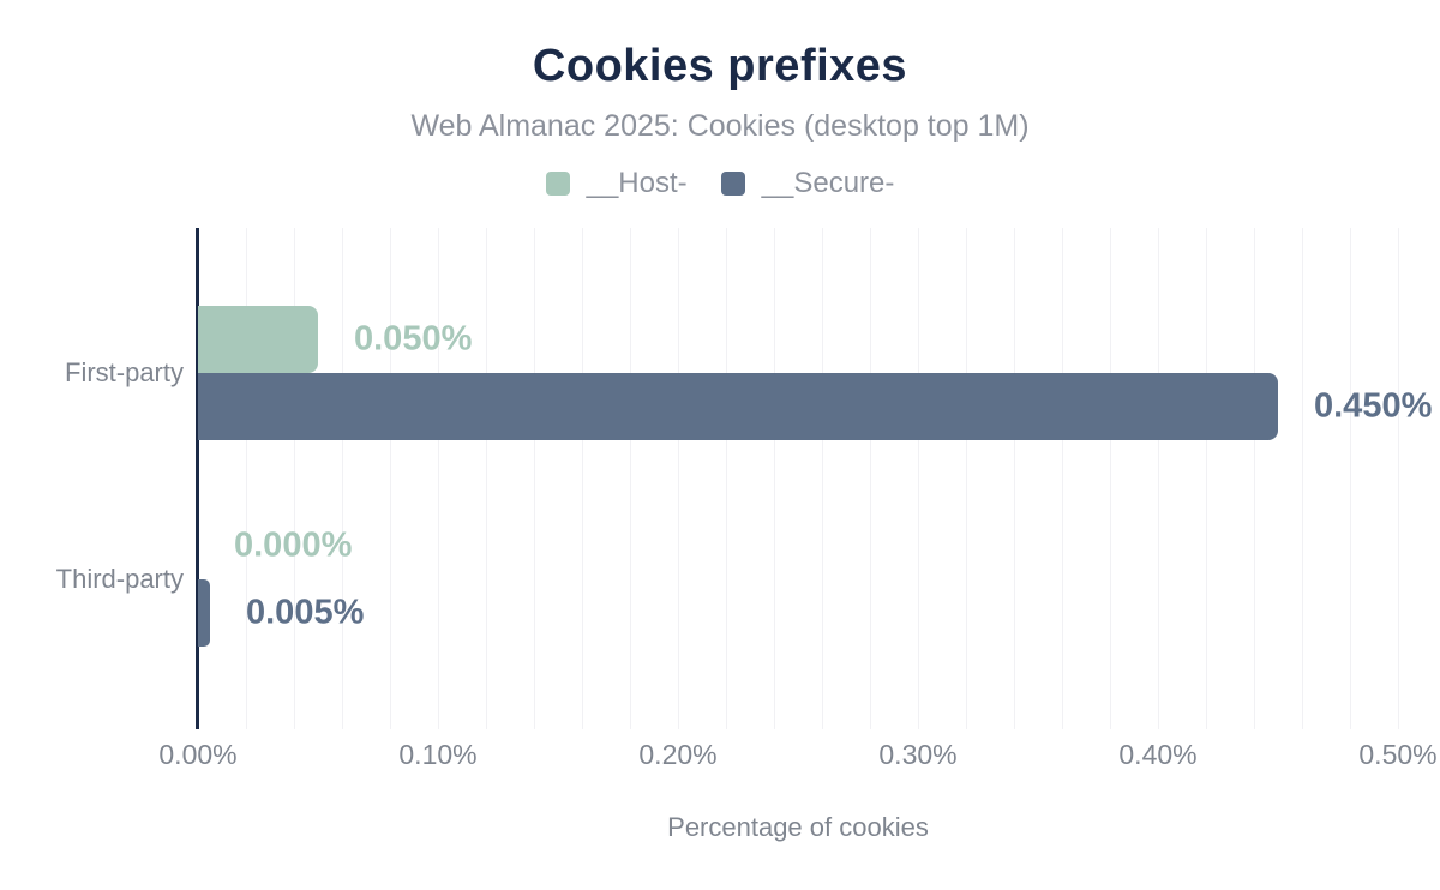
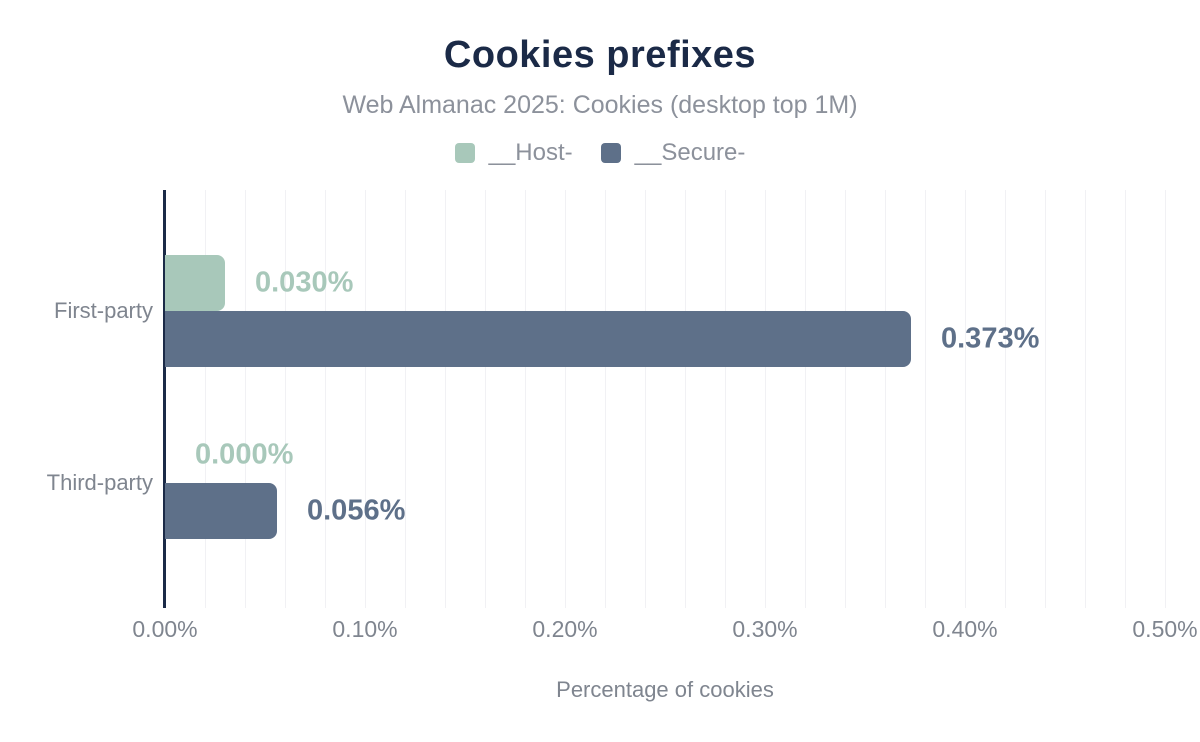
__Host-/First-party: 0.050% -> 0.030%
__Secure-/First-party: 0.450% -> 0.373%
__Secure-/Third-party: 0.005% -> 0.056%
